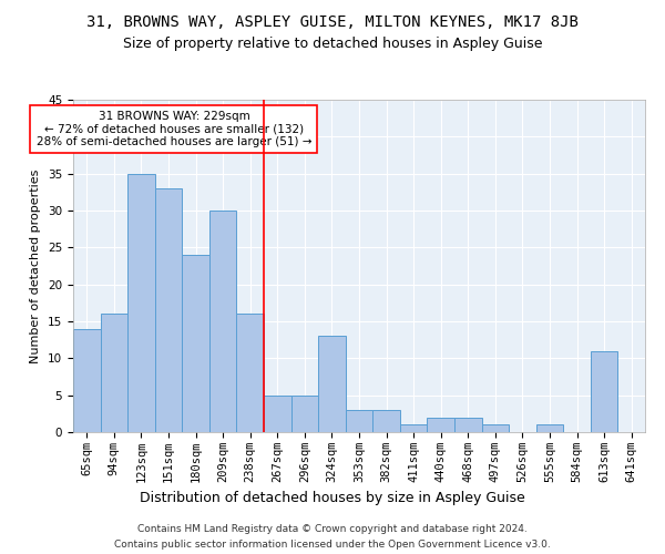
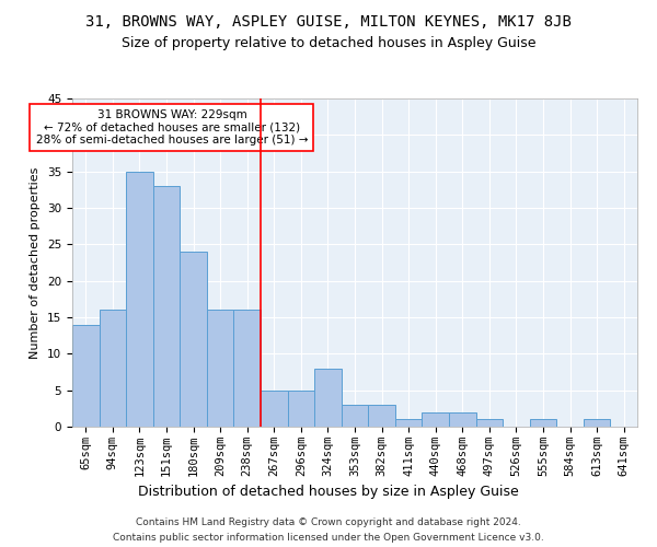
209sqm: 30 -> 16
324sqm: 13 -> 8
613sqm: 11 -> 1
